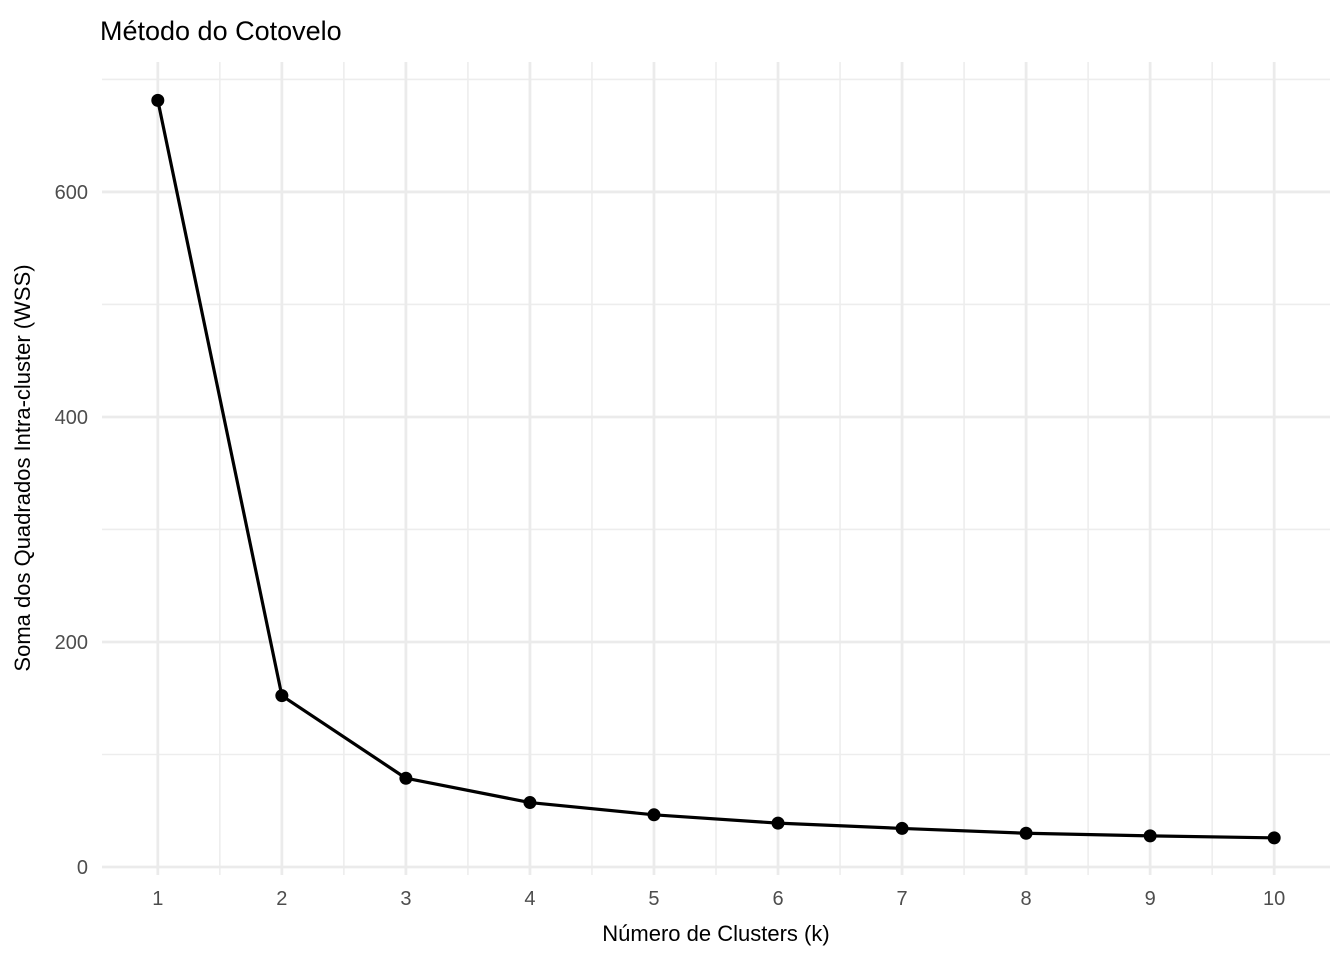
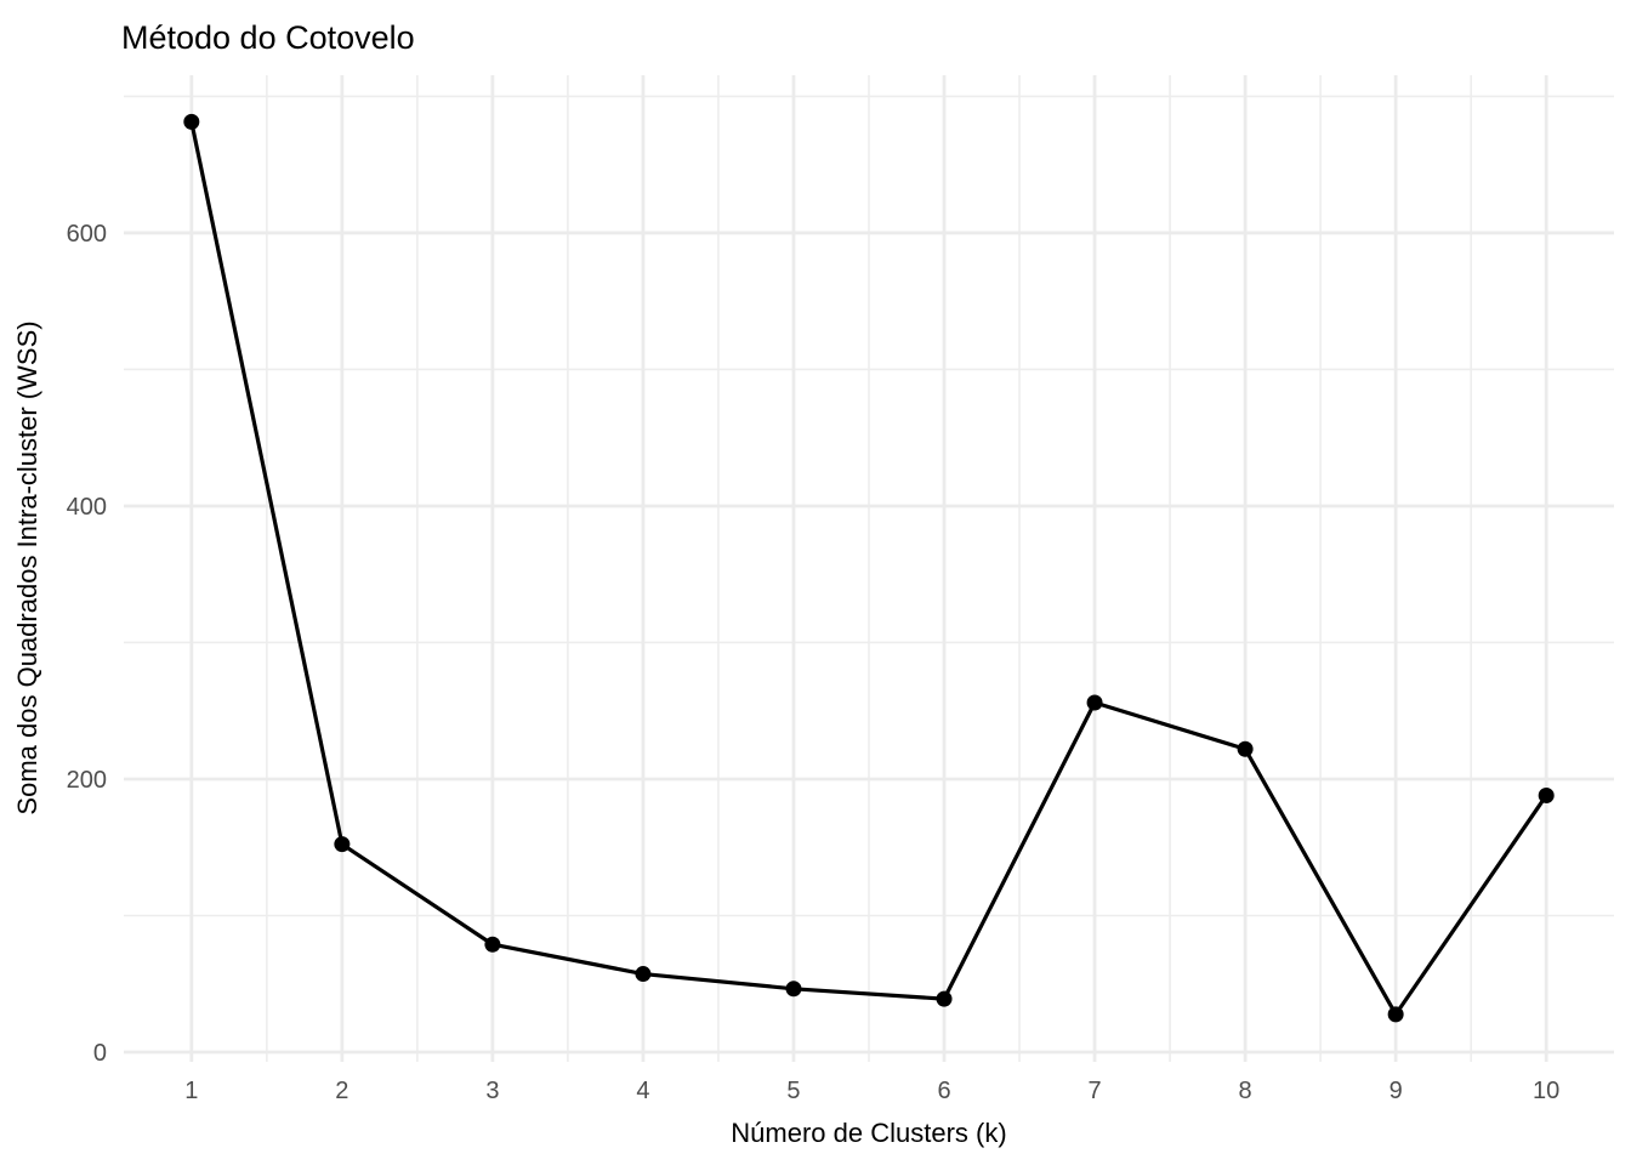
7: 34 -> 256
8: 30 -> 222
10: 26 -> 188
